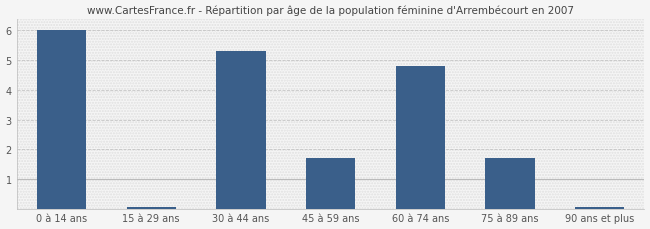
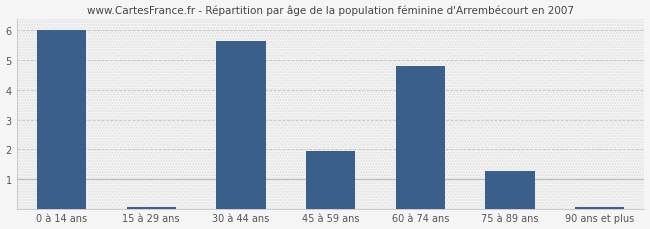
30 à 44 ans: 5.30 -> 5.65
45 à 59 ans: 1.70 -> 1.95
75 à 89 ans: 1.70 -> 1.25
